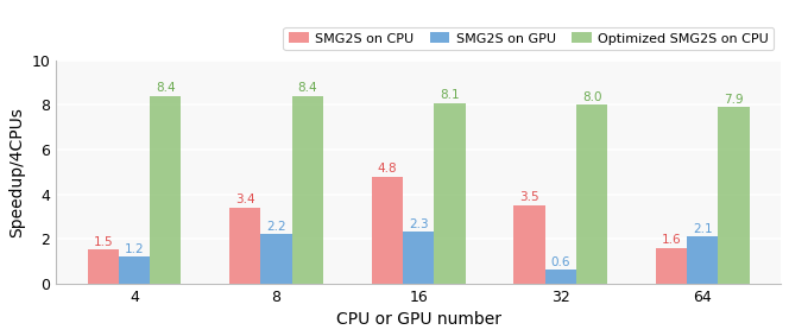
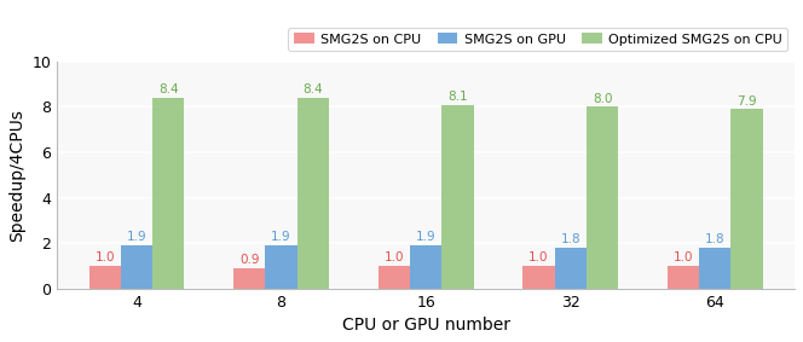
SMG2S on CPU/4: 1.5 -> 1.0
SMG2S on GPU/4: 1.2 -> 1.9
SMG2S on CPU/8: 3.4 -> 0.9
SMG2S on GPU/8: 2.2 -> 1.9
SMG2S on CPU/16: 4.8 -> 1.0
SMG2S on GPU/16: 2.3 -> 1.9
SMG2S on CPU/32: 3.5 -> 1.0
SMG2S on GPU/32: 0.6 -> 1.8
SMG2S on CPU/64: 1.6 -> 1.0
SMG2S on GPU/64: 2.1 -> 1.8
